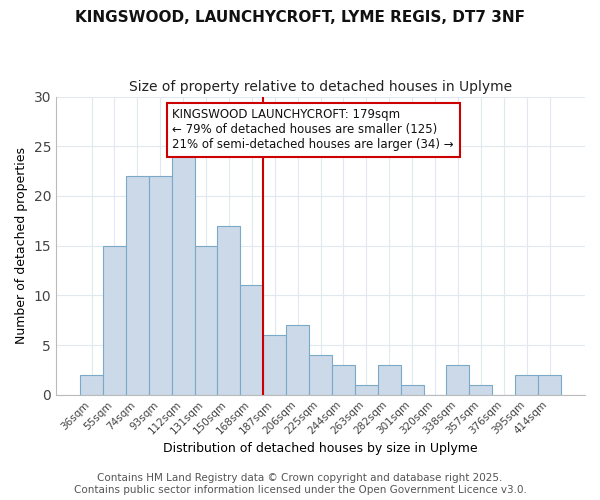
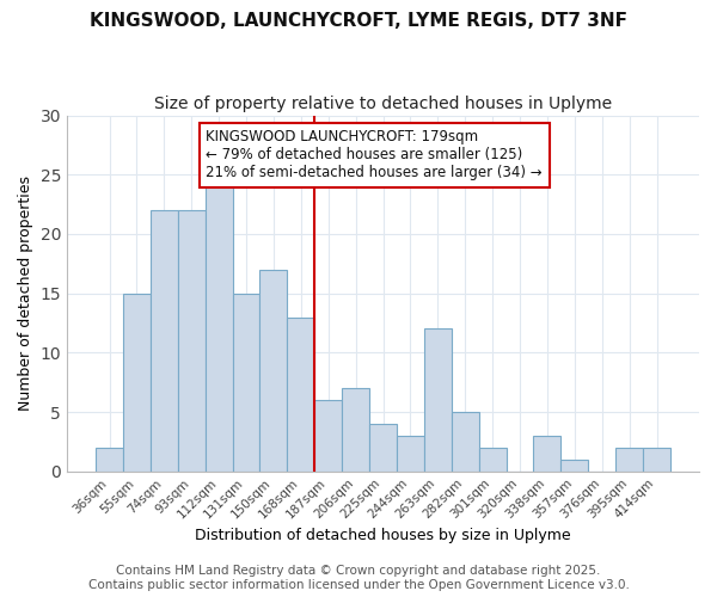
168sqm: 11 -> 13
263sqm: 1 -> 12
282sqm: 3 -> 5
301sqm: 1 -> 2
